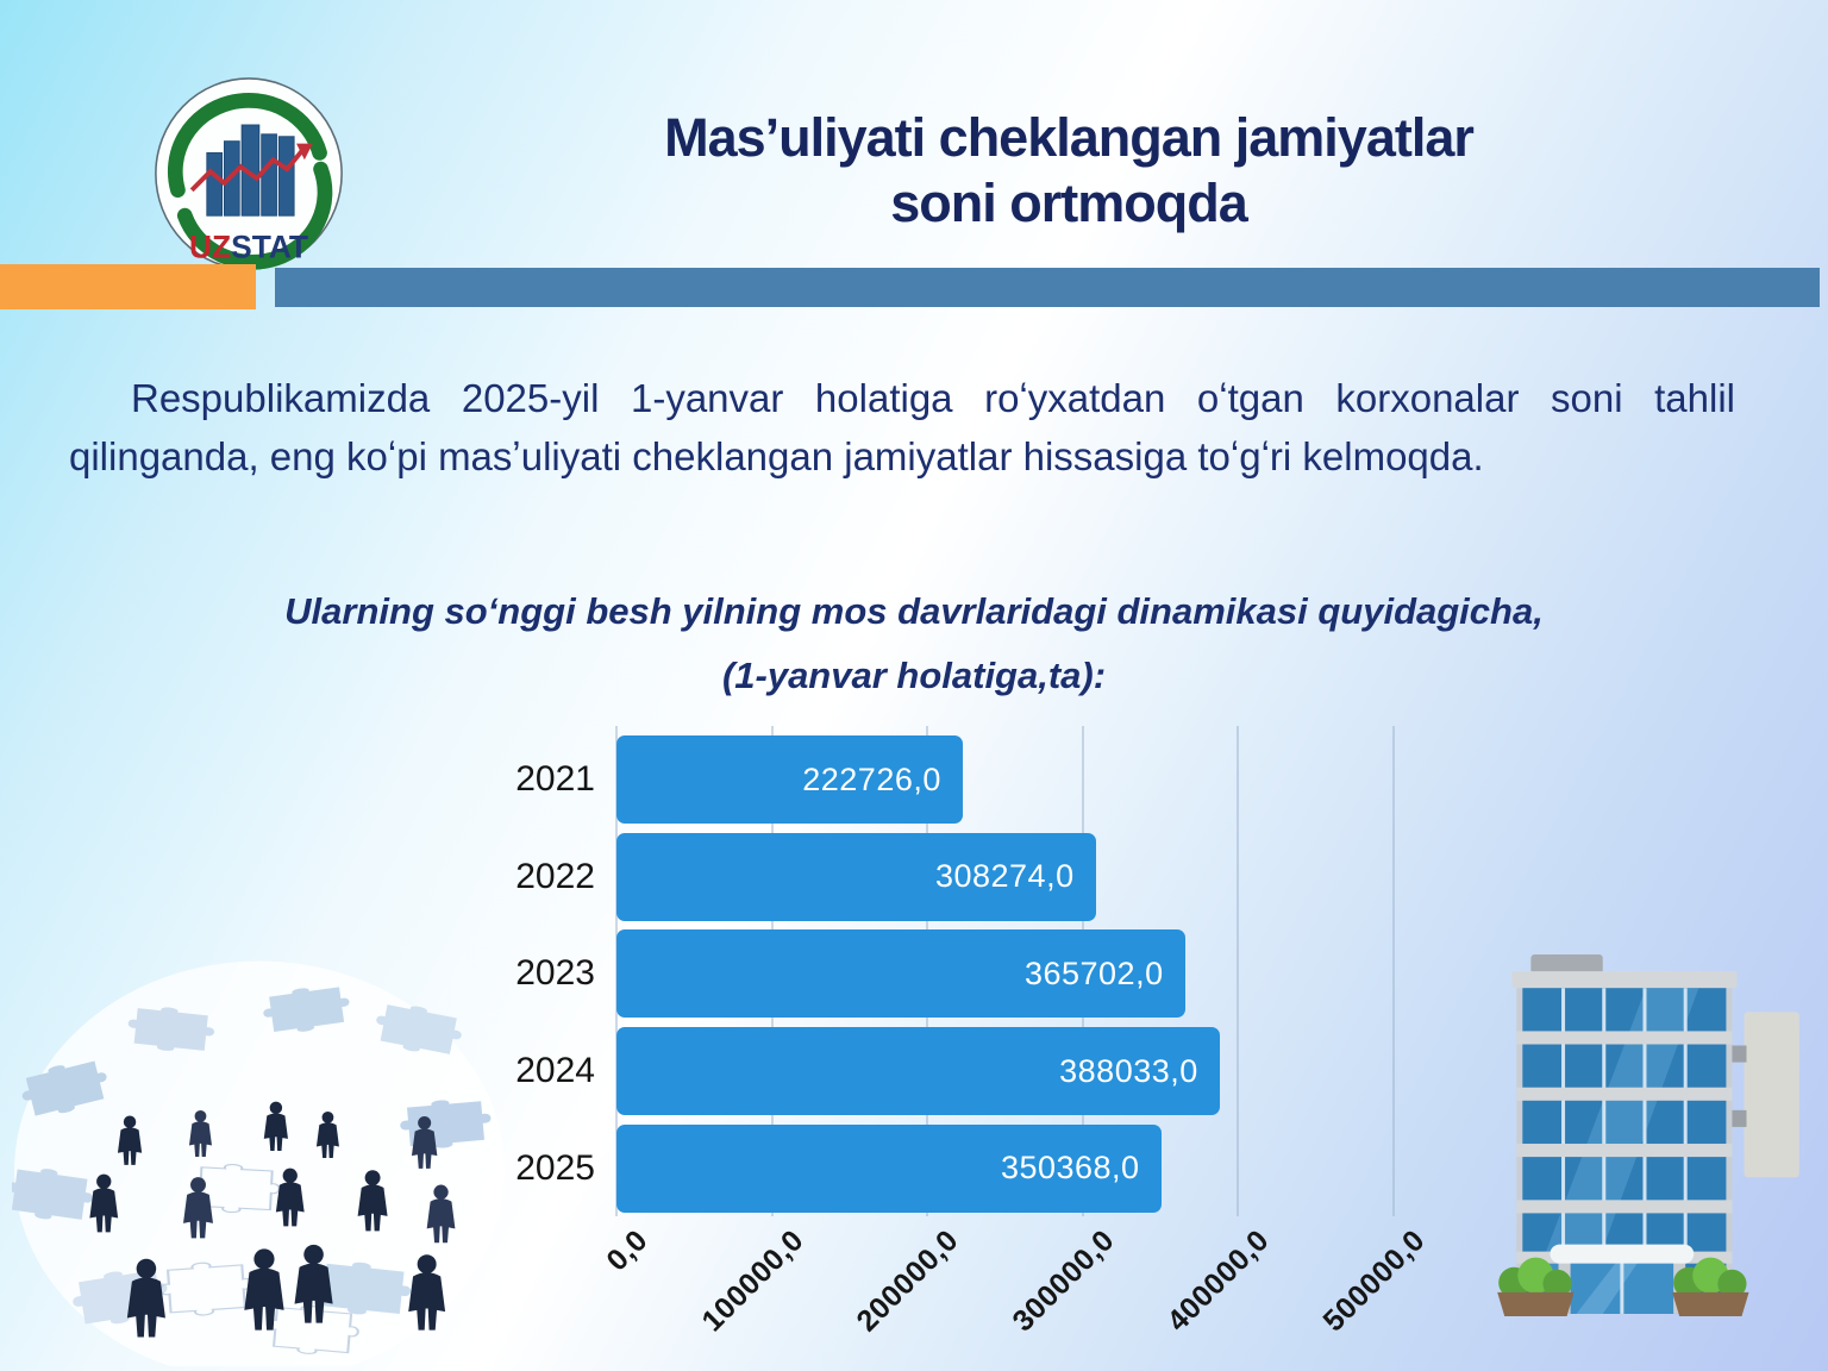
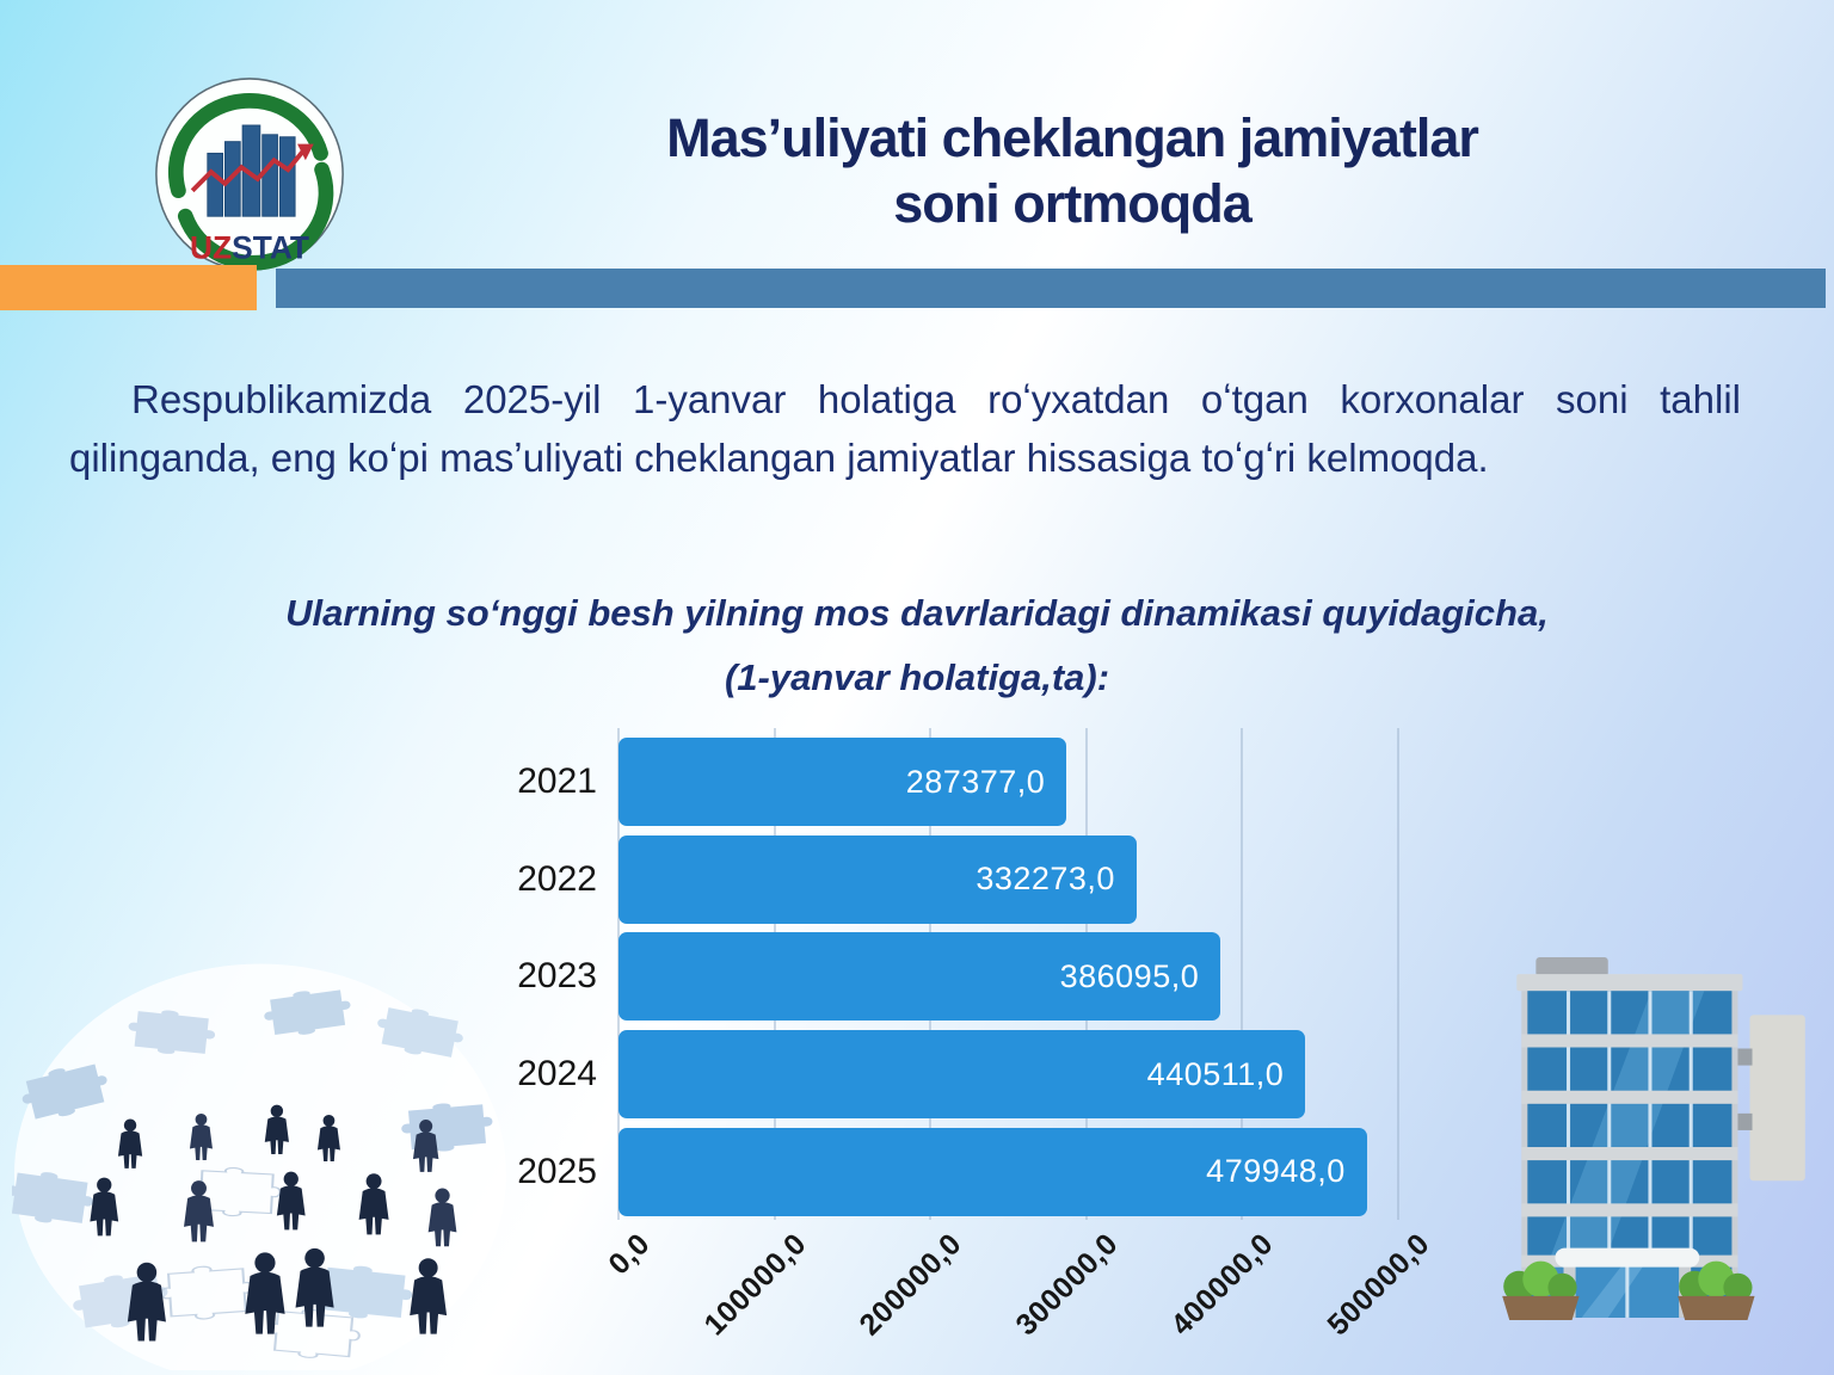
2021: 222726,0 -> 287377,0
2022: 308274,0 -> 332273,0
2023: 365702,0 -> 386095,0
2024: 388033,0 -> 440511,0
2025: 350368,0 -> 479948,0
